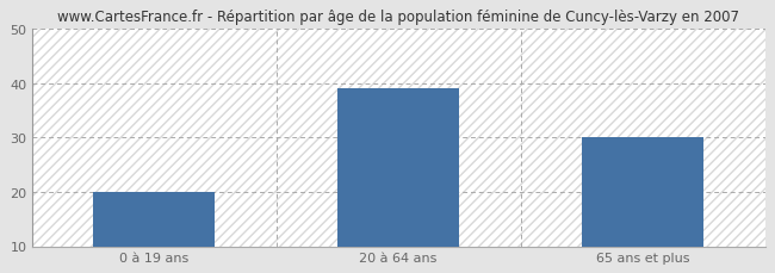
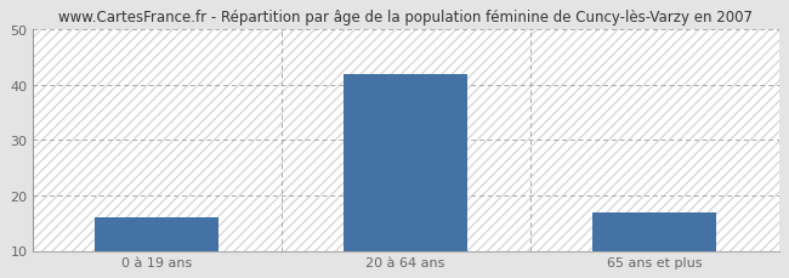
0 à 19 ans: 20 -> 16
20 à 64 ans: 39 -> 42
65 ans et plus: 30 -> 17
